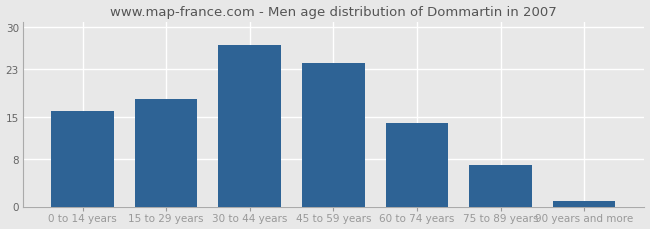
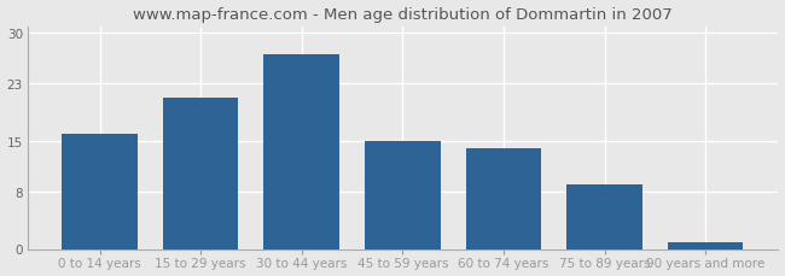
15 to 29 years: 18 -> 21
45 to 59 years: 24 -> 15
75 to 89 years: 7 -> 9
